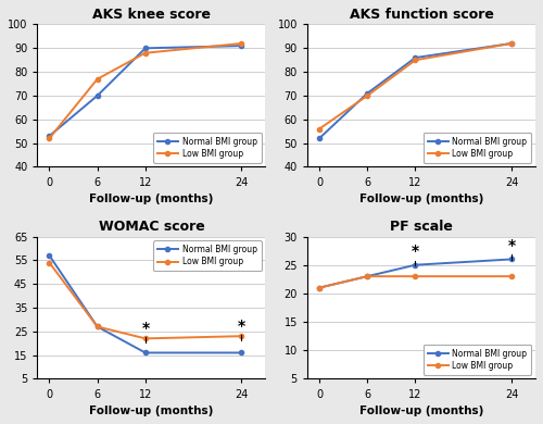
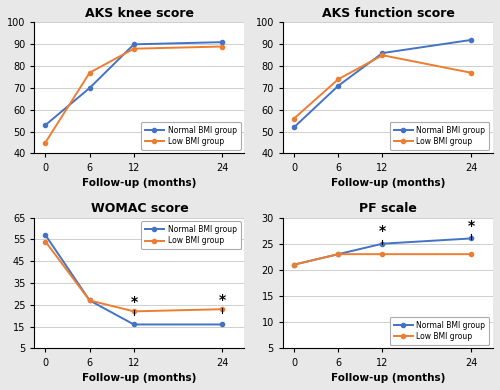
AKS knee score/Low BMI group/0: 52 -> 45
AKS knee score/Low BMI group/24: 92 -> 89
AKS function score/Low BMI group/6: 70 -> 74
AKS function score/Low BMI group/24: 92 -> 77
